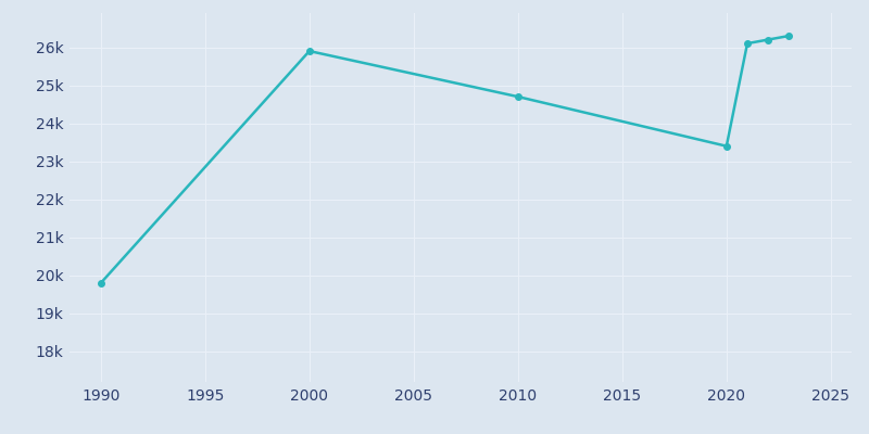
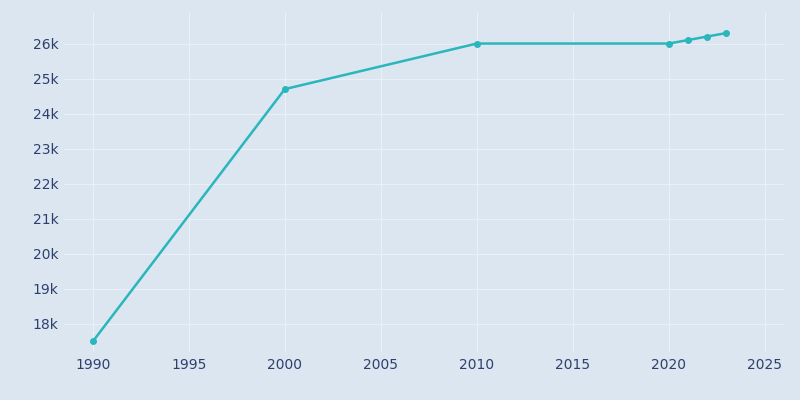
1990: 19.8k -> 17.5k
2000: 25.9k -> 24.7k
2010: 24.7k -> 26.0k
2020: 23.4k -> 26.0k
